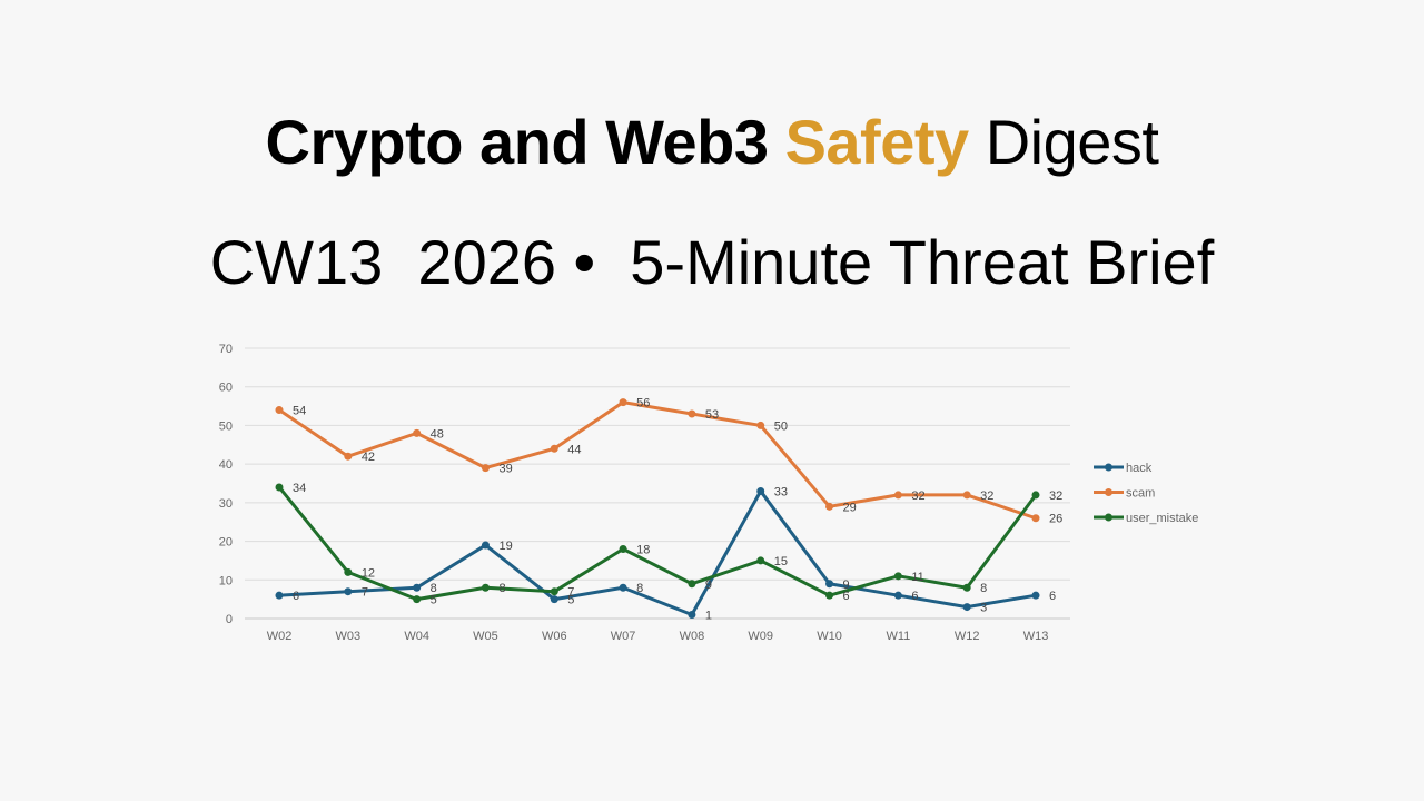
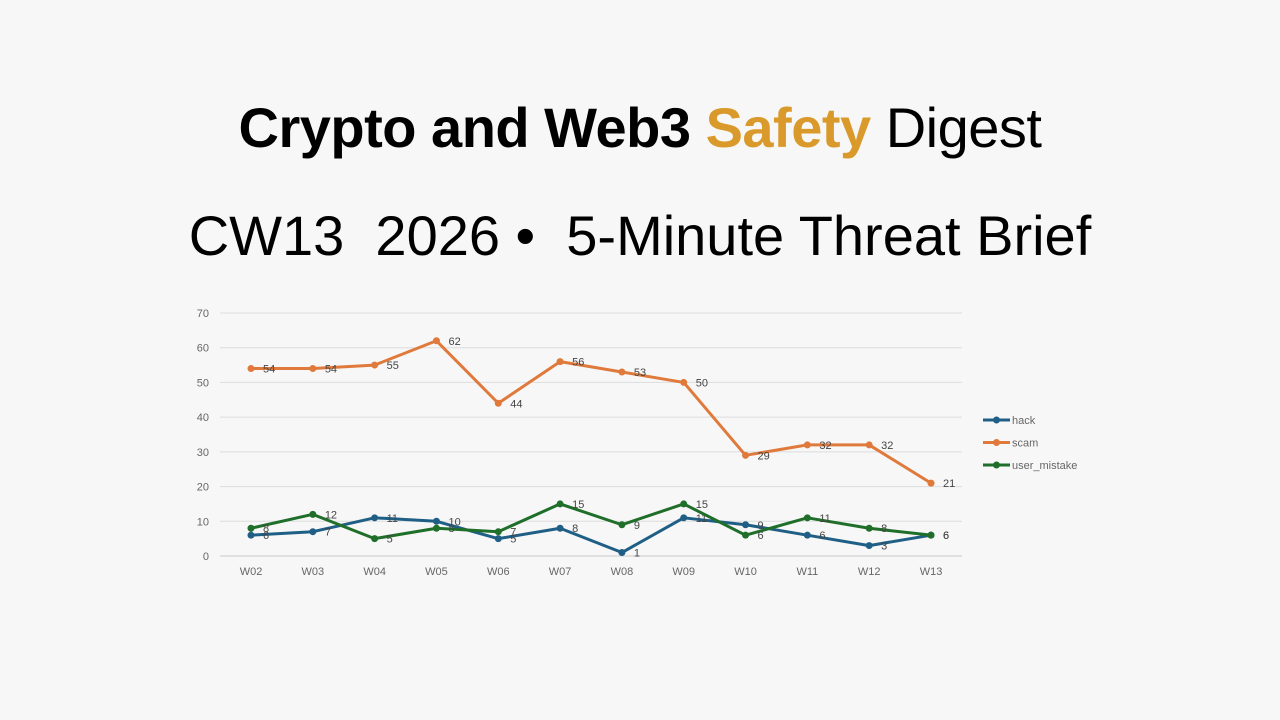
user_mistake/W02: 34 -> 8
scam/W03: 42 -> 54
hack/W04: 8 -> 11
scam/W04: 48 -> 55
hack/W05: 19 -> 10
scam/W05: 39 -> 62
user_mistake/W07: 18 -> 15
hack/W09: 33 -> 11
scam/W13: 26 -> 21
user_mistake/W13: 32 -> 6
